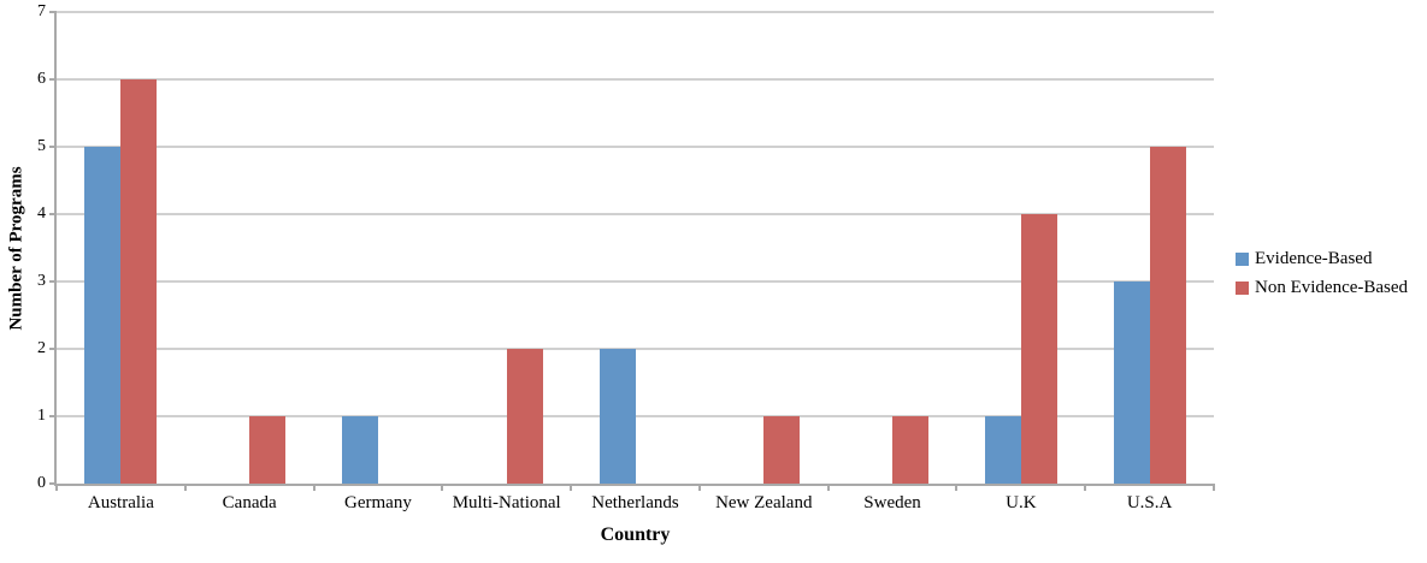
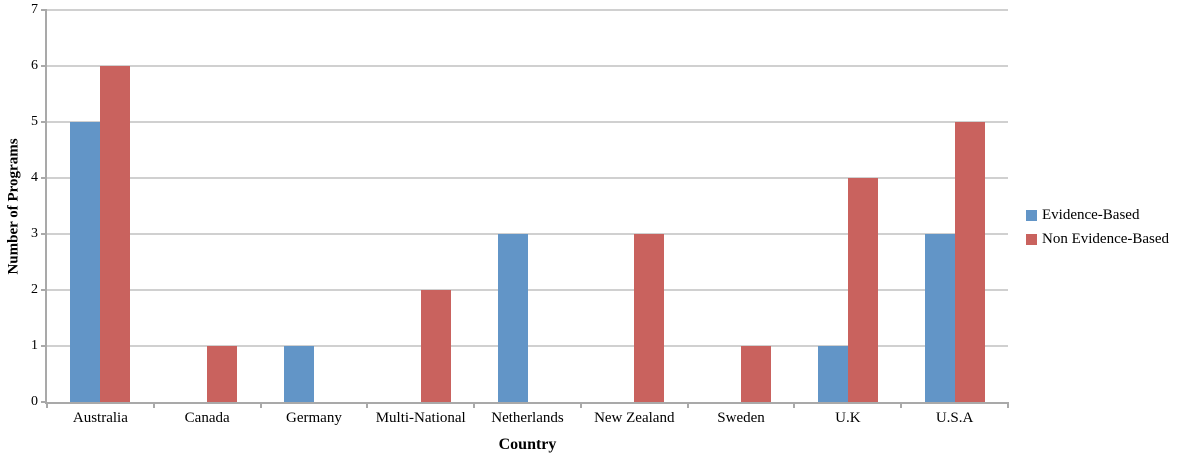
Evidence-Based/Netherlands: 2 -> 3
Non Evidence-Based/New Zealand: 1 -> 3
